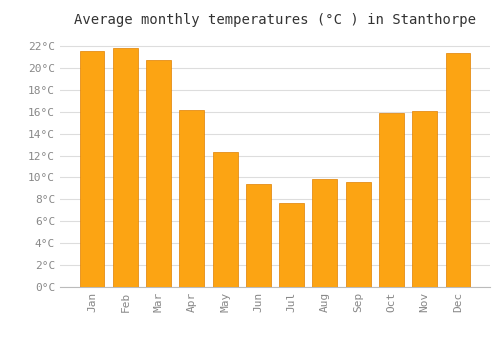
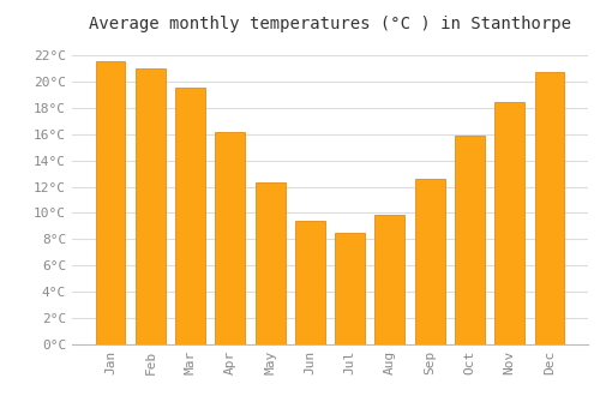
Feb: 21.8°C -> 21.0°C
Mar: 20.7°C -> 19.5°C
Jul: 7.7°C -> 8.5°C
Sep: 9.6°C -> 12.6°C
Nov: 16.1°C -> 18.4°C
Dec: 21.4°C -> 20.7°C
